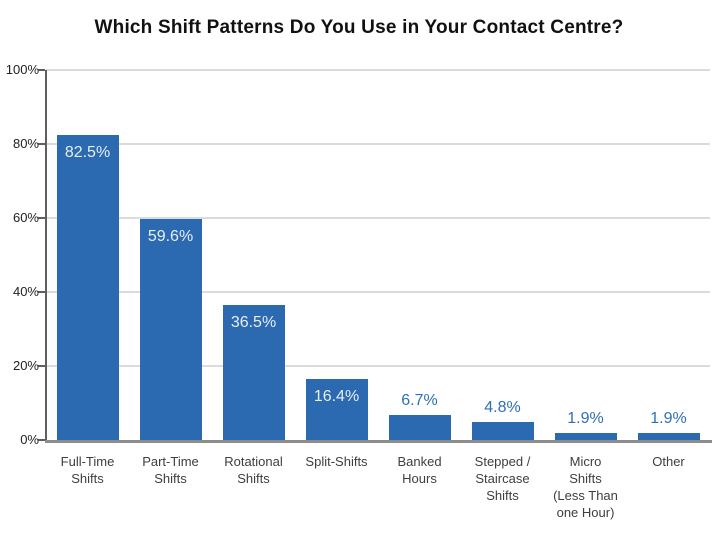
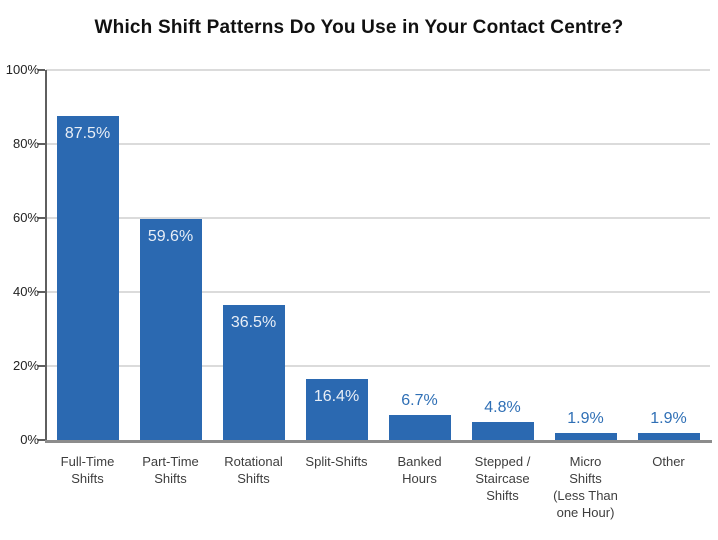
Full-Time Shifts: 82.5% -> 87.5%
